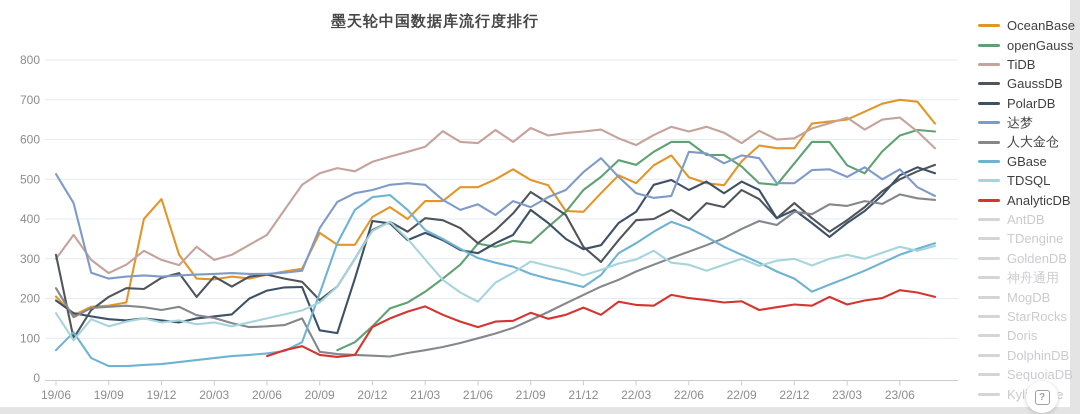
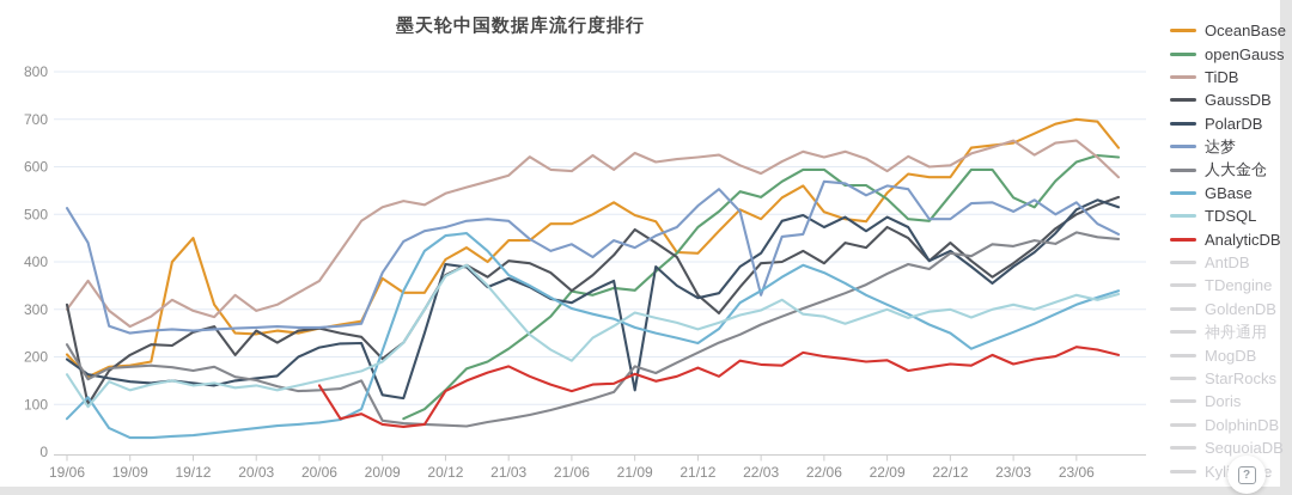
AnalyticDB/20/06: 60 -> 140
PolarDB/21/09: 420 -> 130
人大金仓/21/09: 150 -> 180
达梦/22/03: 460 -> 330
